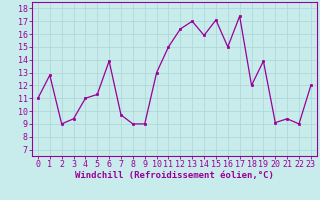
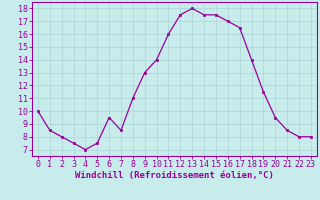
0: 11.0 -> 10.0
1: 12.8 -> 8.5
2: 9.0 -> 8.0
3: 9.4 -> 7.5
4: 11.0 -> 7.0
5: 11.3 -> 7.5
6: 13.9 -> 9.5
7: 9.7 -> 8.5
8: 9.0 -> 11.0
9: 9.0 -> 13.0
10: 13.0 -> 14.0
11: 15.0 -> 16.0
12: 16.4 -> 17.5
13: 17.0 -> 18.0
14: 15.9 -> 17.5
15: 17.1 -> 17.5
16: 15.0 -> 17.0
17: 17.4 -> 16.5
18: 12.0 -> 14.0
19: 13.9 -> 11.5
20: 9.1 -> 9.5
21: 9.4 -> 8.5
22: 9.0 -> 8.0
23: 12.0 -> 8.0
